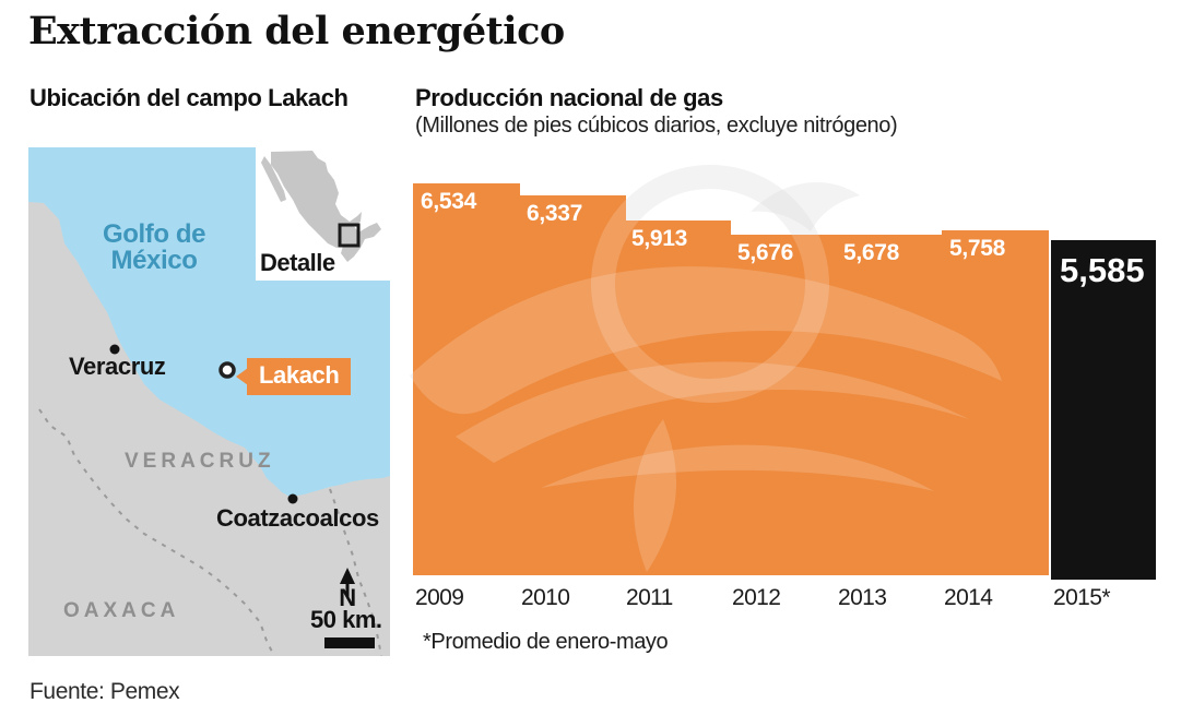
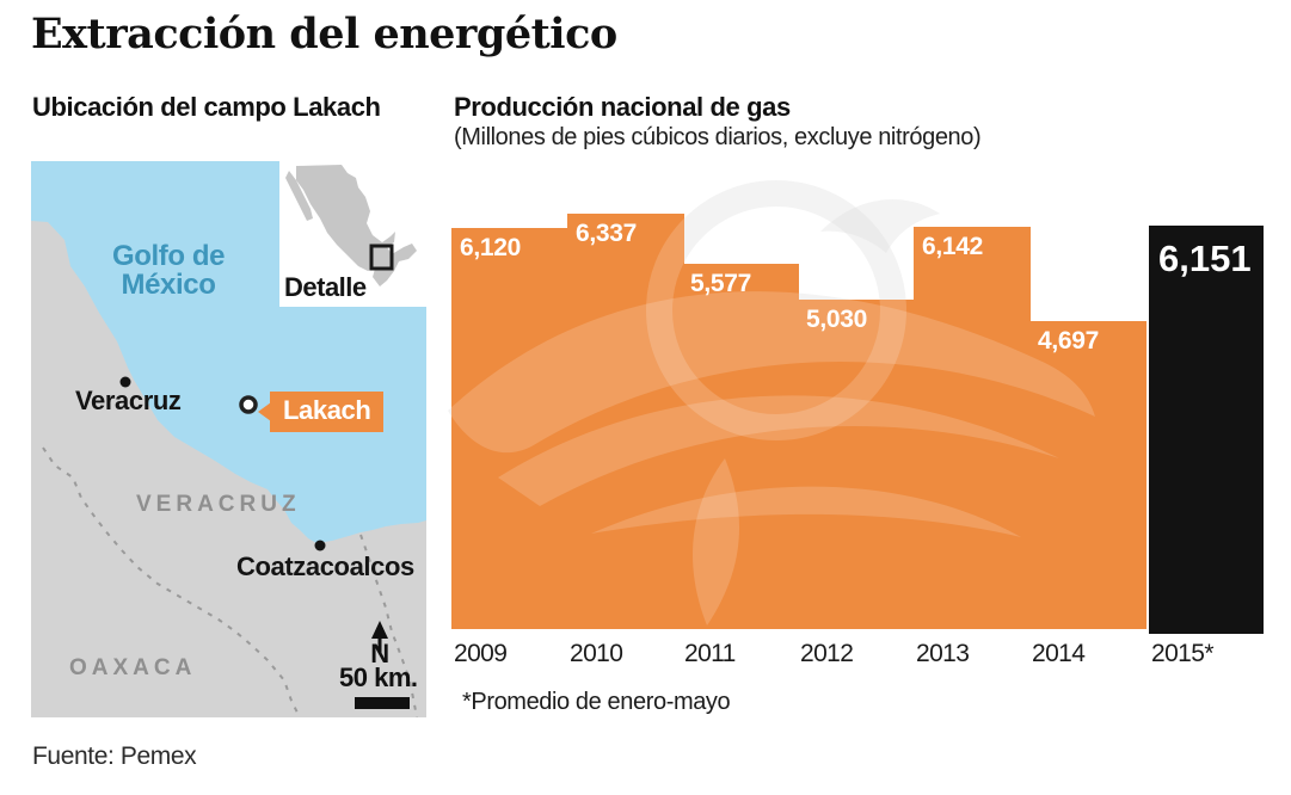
2009: 6,534 -> 6,120
2011: 5,913 -> 5,577
2012: 5,676 -> 5,030
2013: 5,678 -> 6,142
2014: 5,758 -> 4,697
2015*: 5,585 -> 6,151
